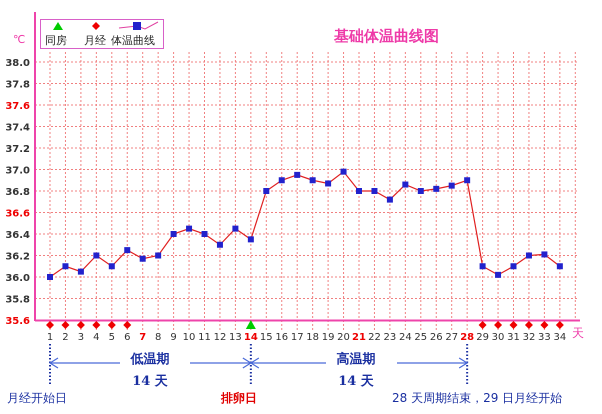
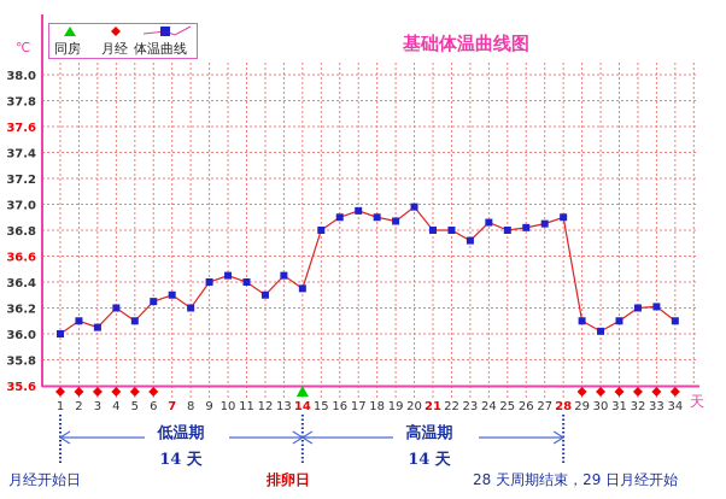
7: 36.17 -> 36.30
